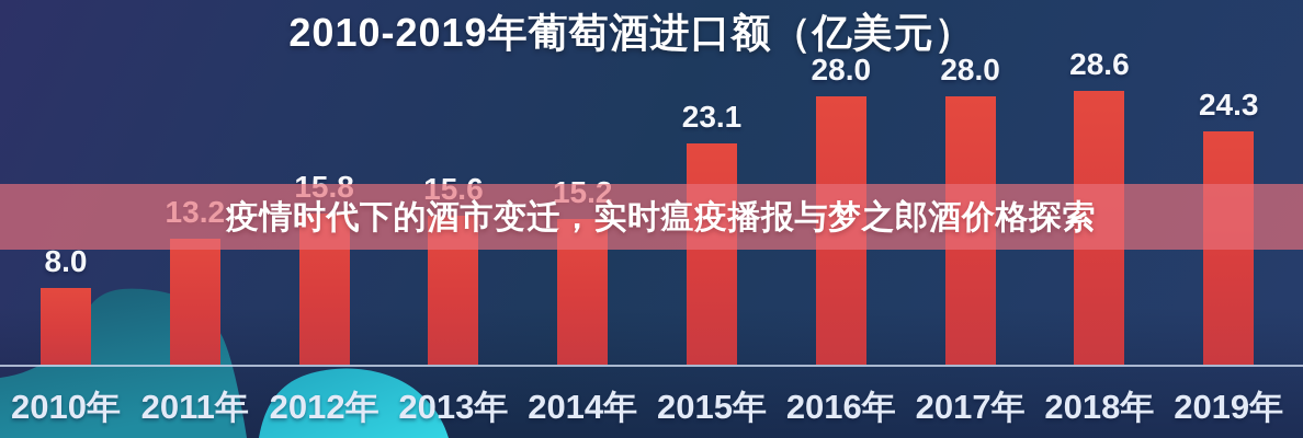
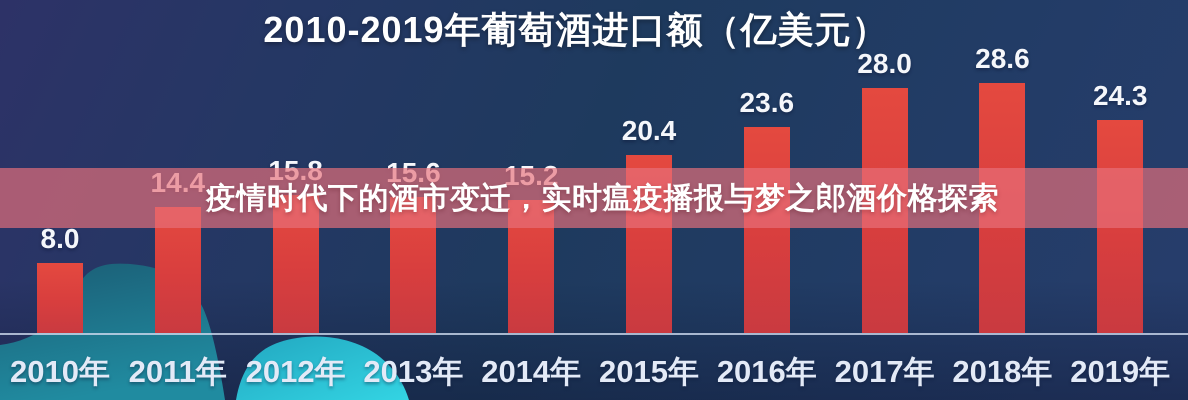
2011年: 13.2 -> 14.4
2015年: 23.1 -> 20.4
2016年: 28.0 -> 23.6
